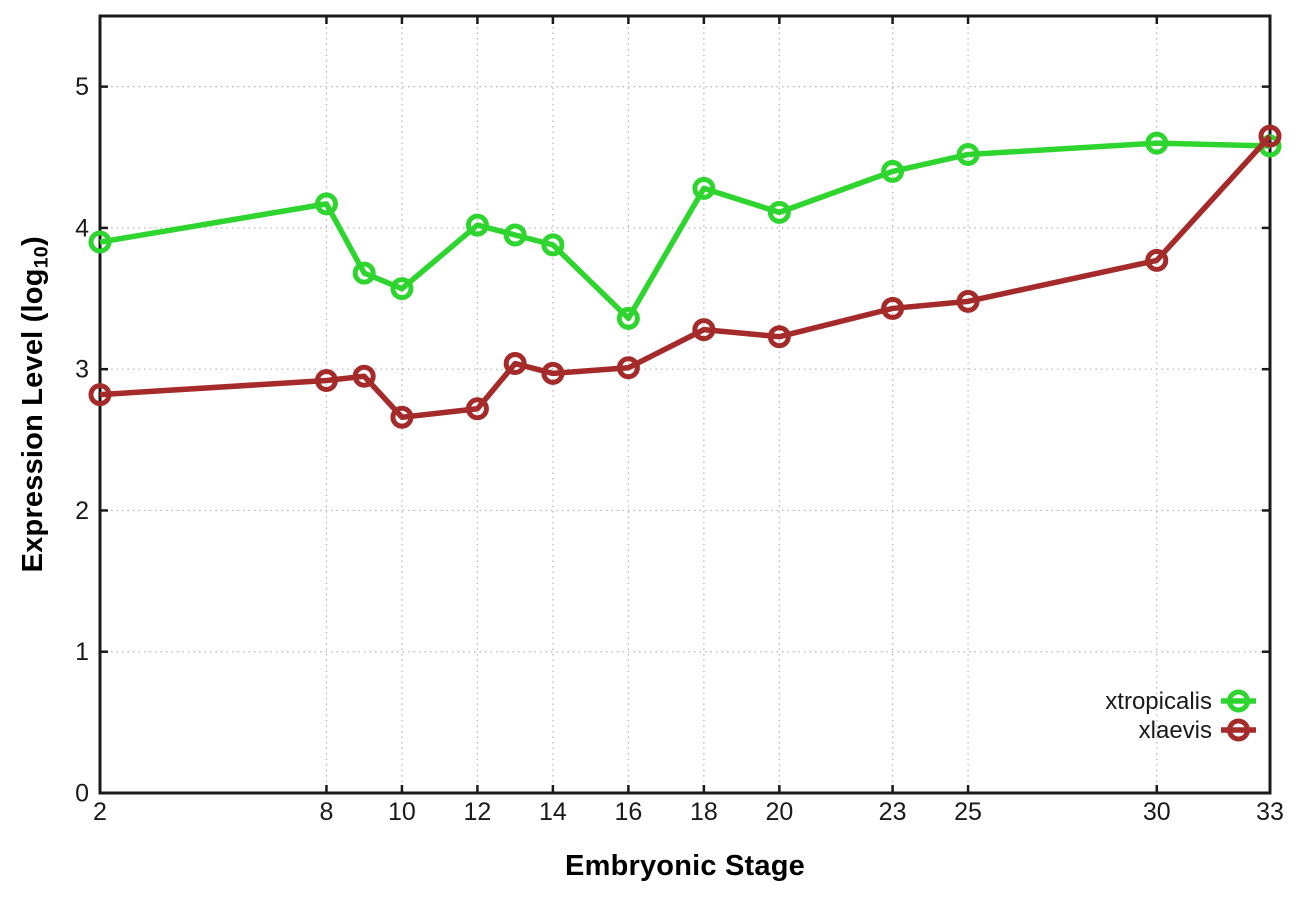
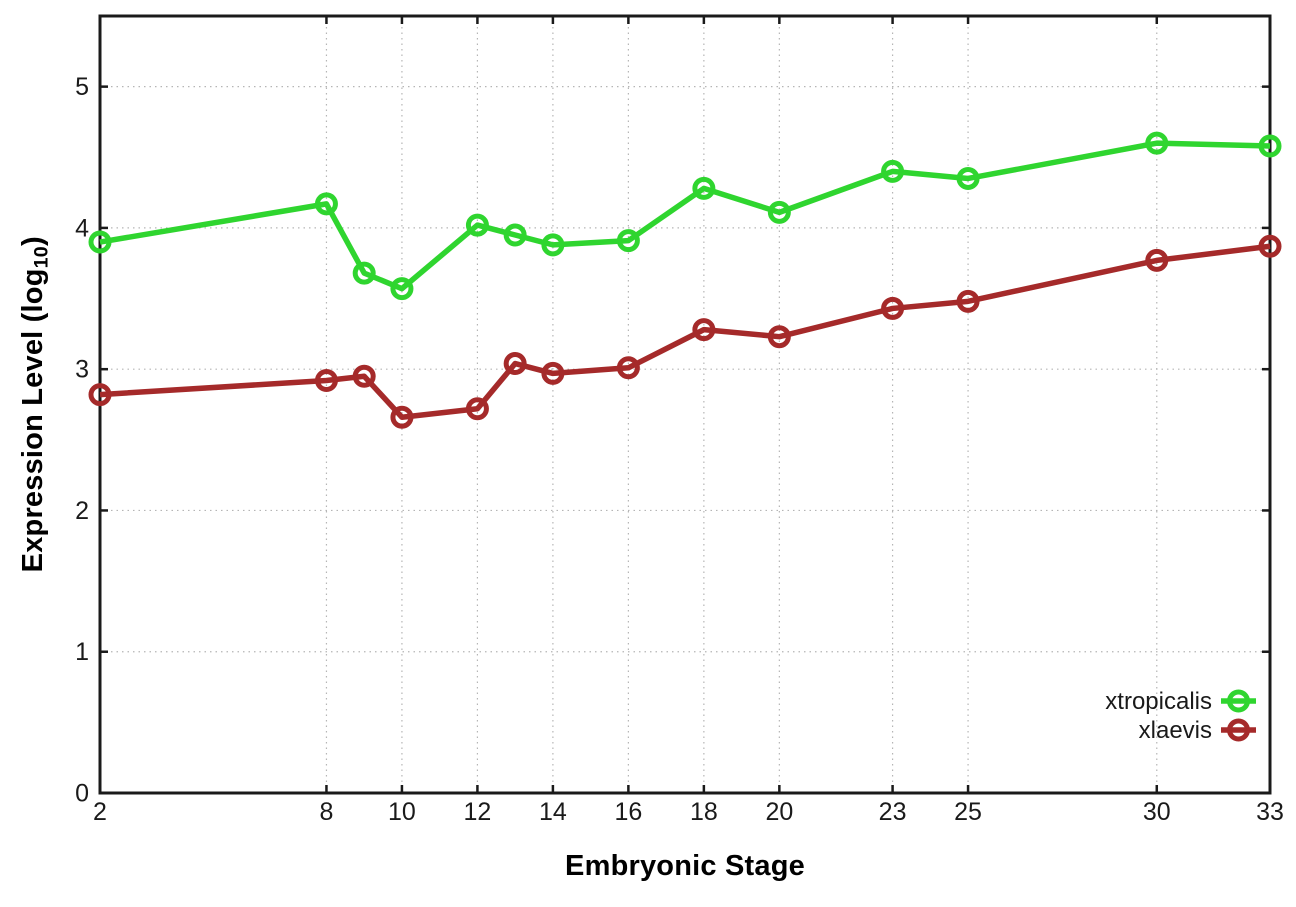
xtropicalis/16: 3.36 -> 3.91
xtropicalis/25: 4.52 -> 4.35
xlaevis/33: 4.65 -> 3.87
